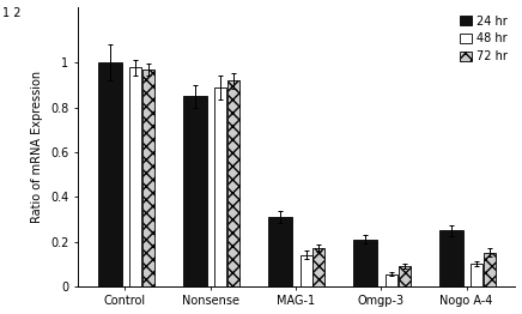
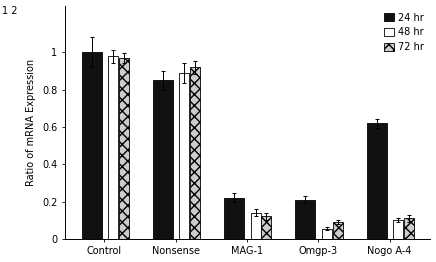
24 hr/MAG-1: 0.31 -> 0.22
72 hr/MAG-1: 0.17 -> 0.12
24 hr/Nogo A-4: 0.25 -> 0.62
72 hr/Nogo A-4: 0.15 -> 0.11
